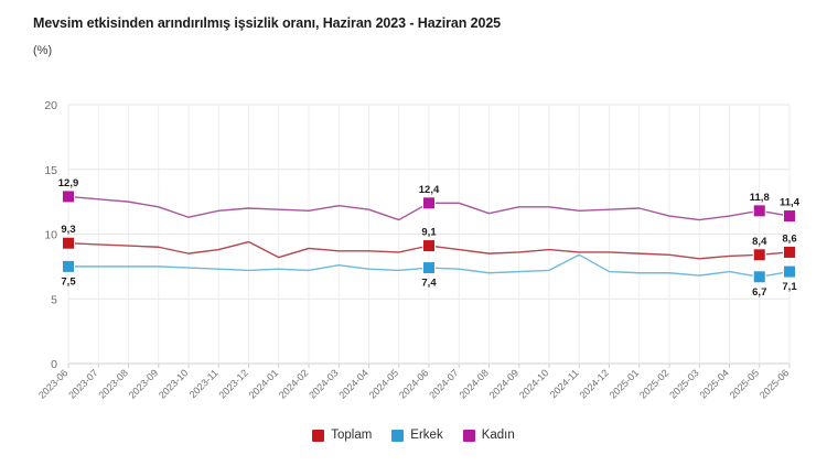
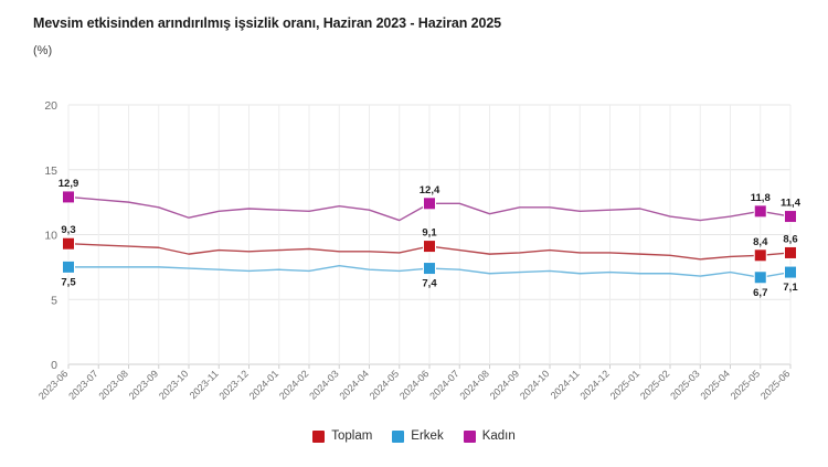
Toplam/2023-12: 9.4 -> 8.7
Toplam/2024-01: 8.2 -> 8.8
Erkek/2024-11: 8.4 -> 7.0
